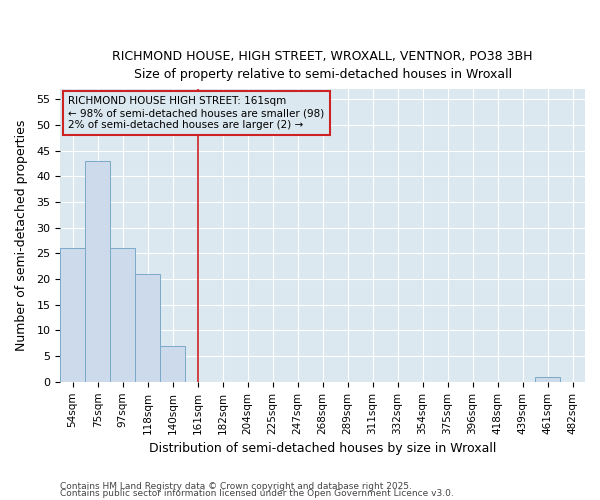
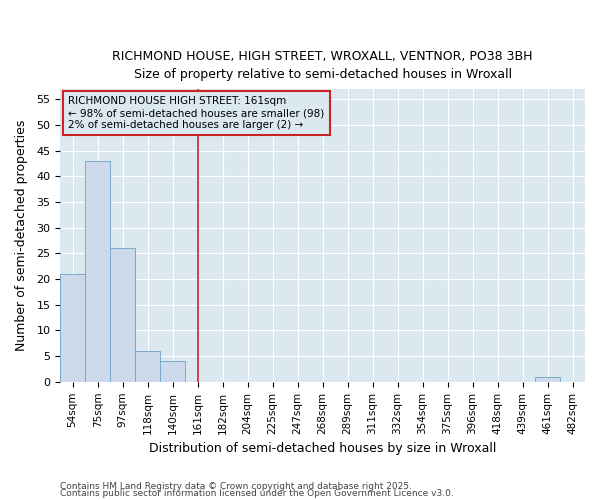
54sqm: 26 -> 21
118sqm: 21 -> 6
140sqm: 7 -> 4
